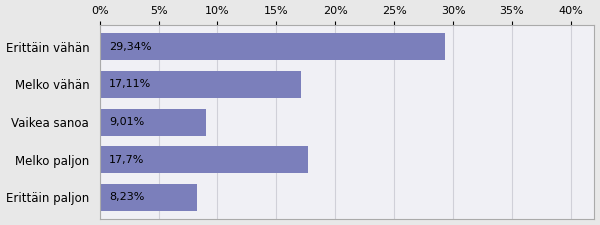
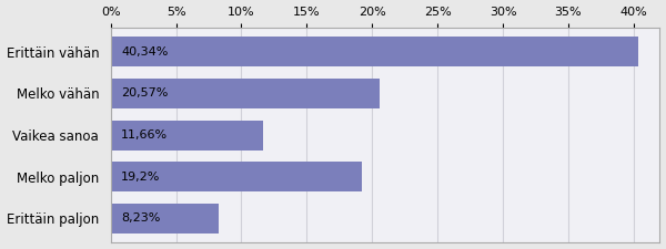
Erittäin vähän: 29,34% -> 40,34%
Melko vähän: 17,11% -> 20,57%
Vaikea sanoa: 9,01% -> 11,66%
Melko paljon: 17,7% -> 19,2%
